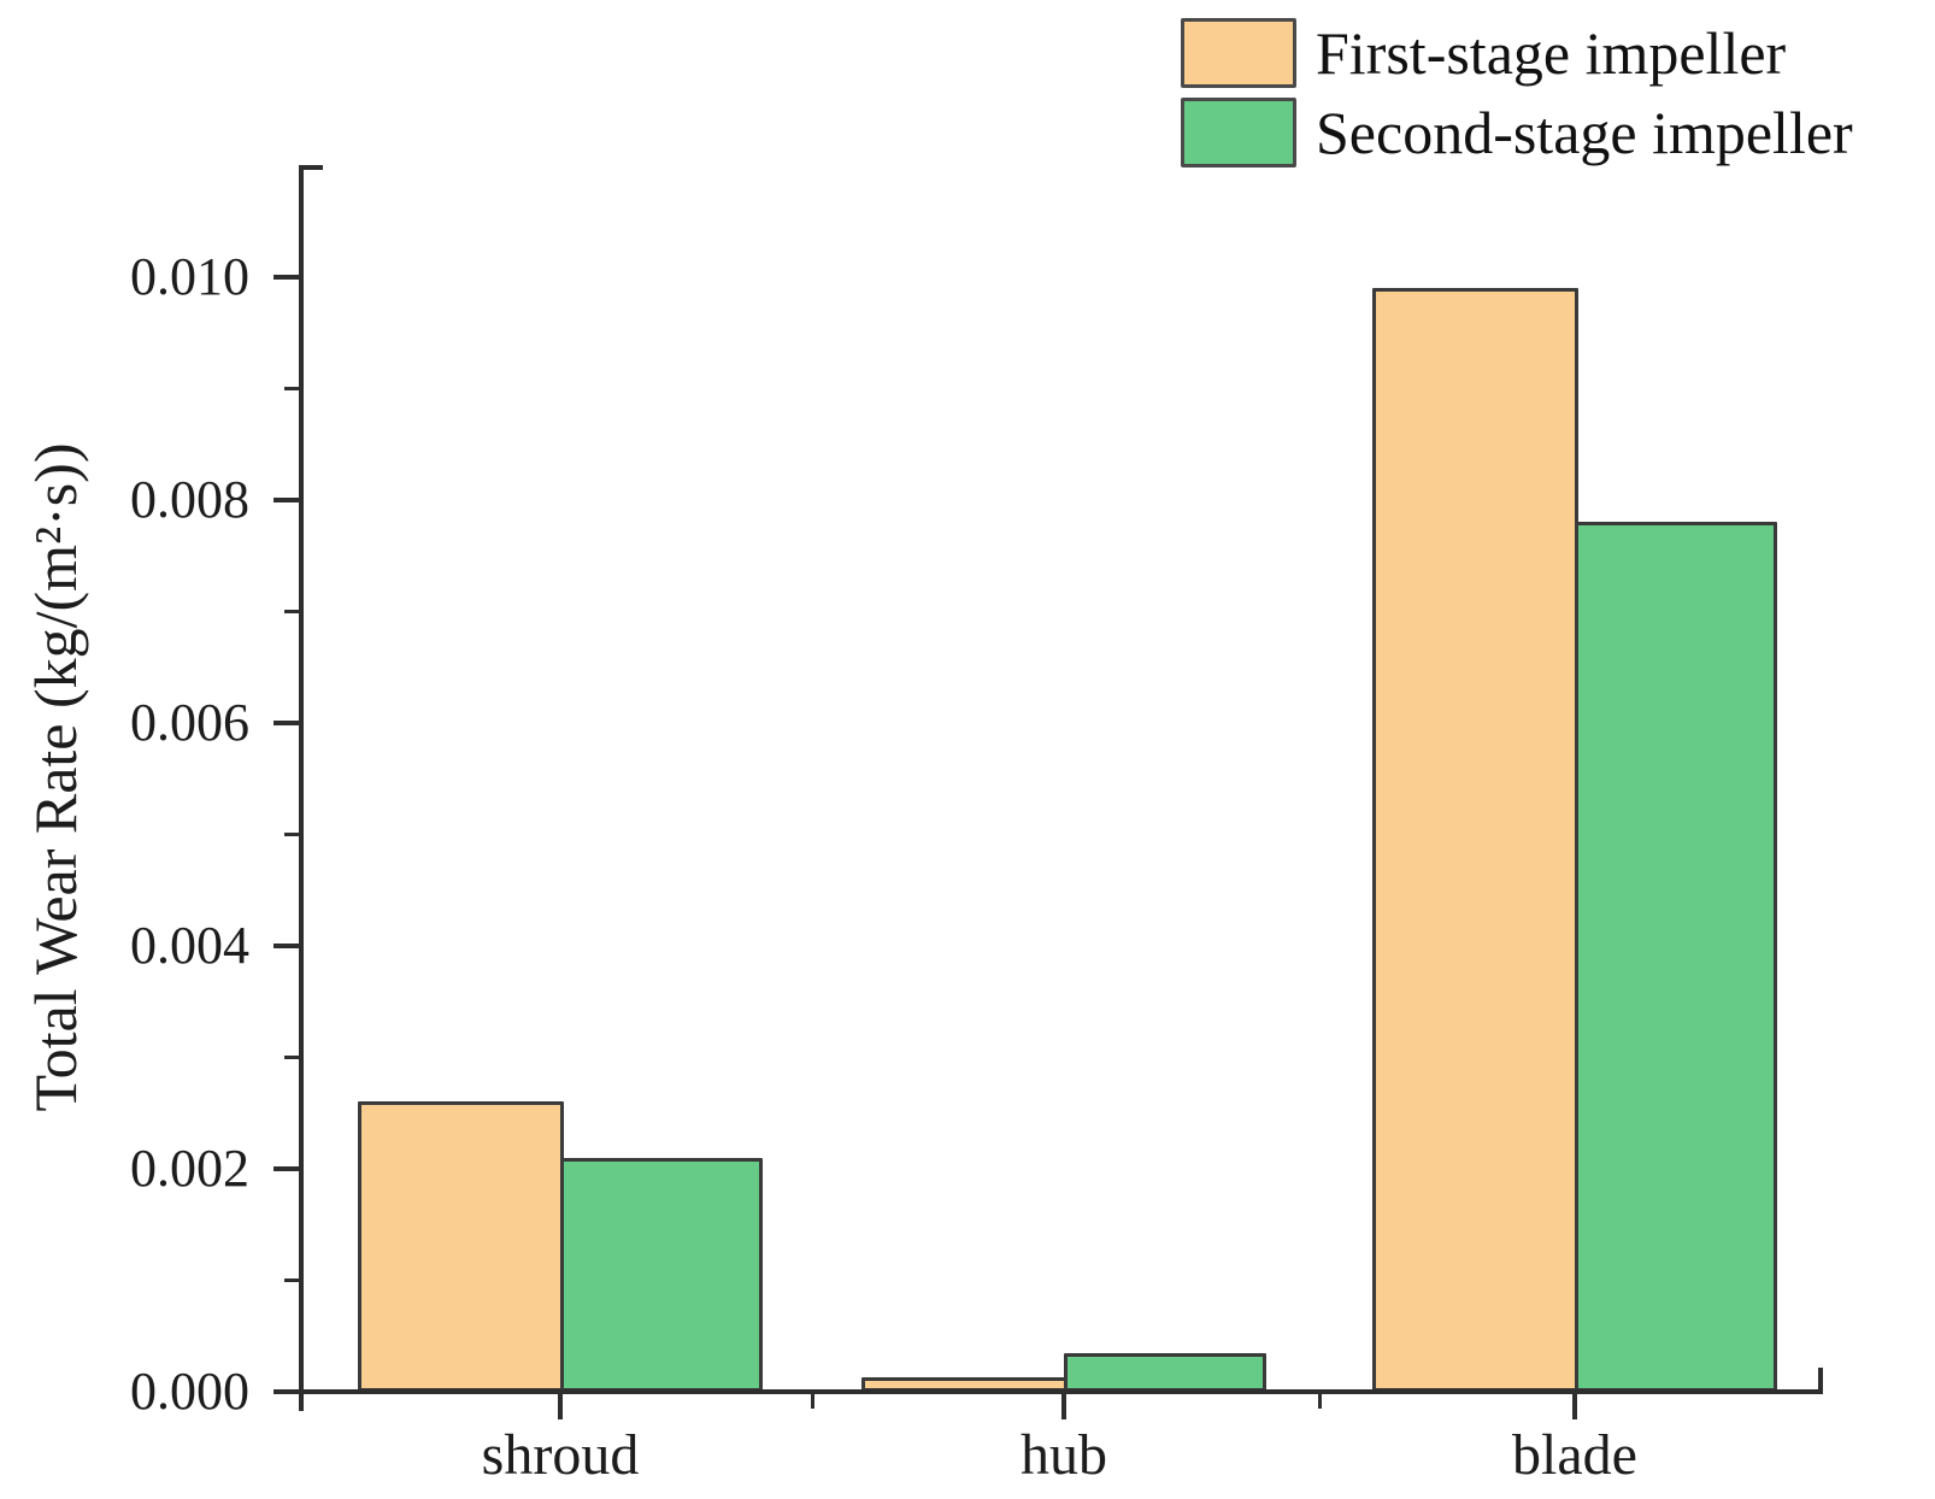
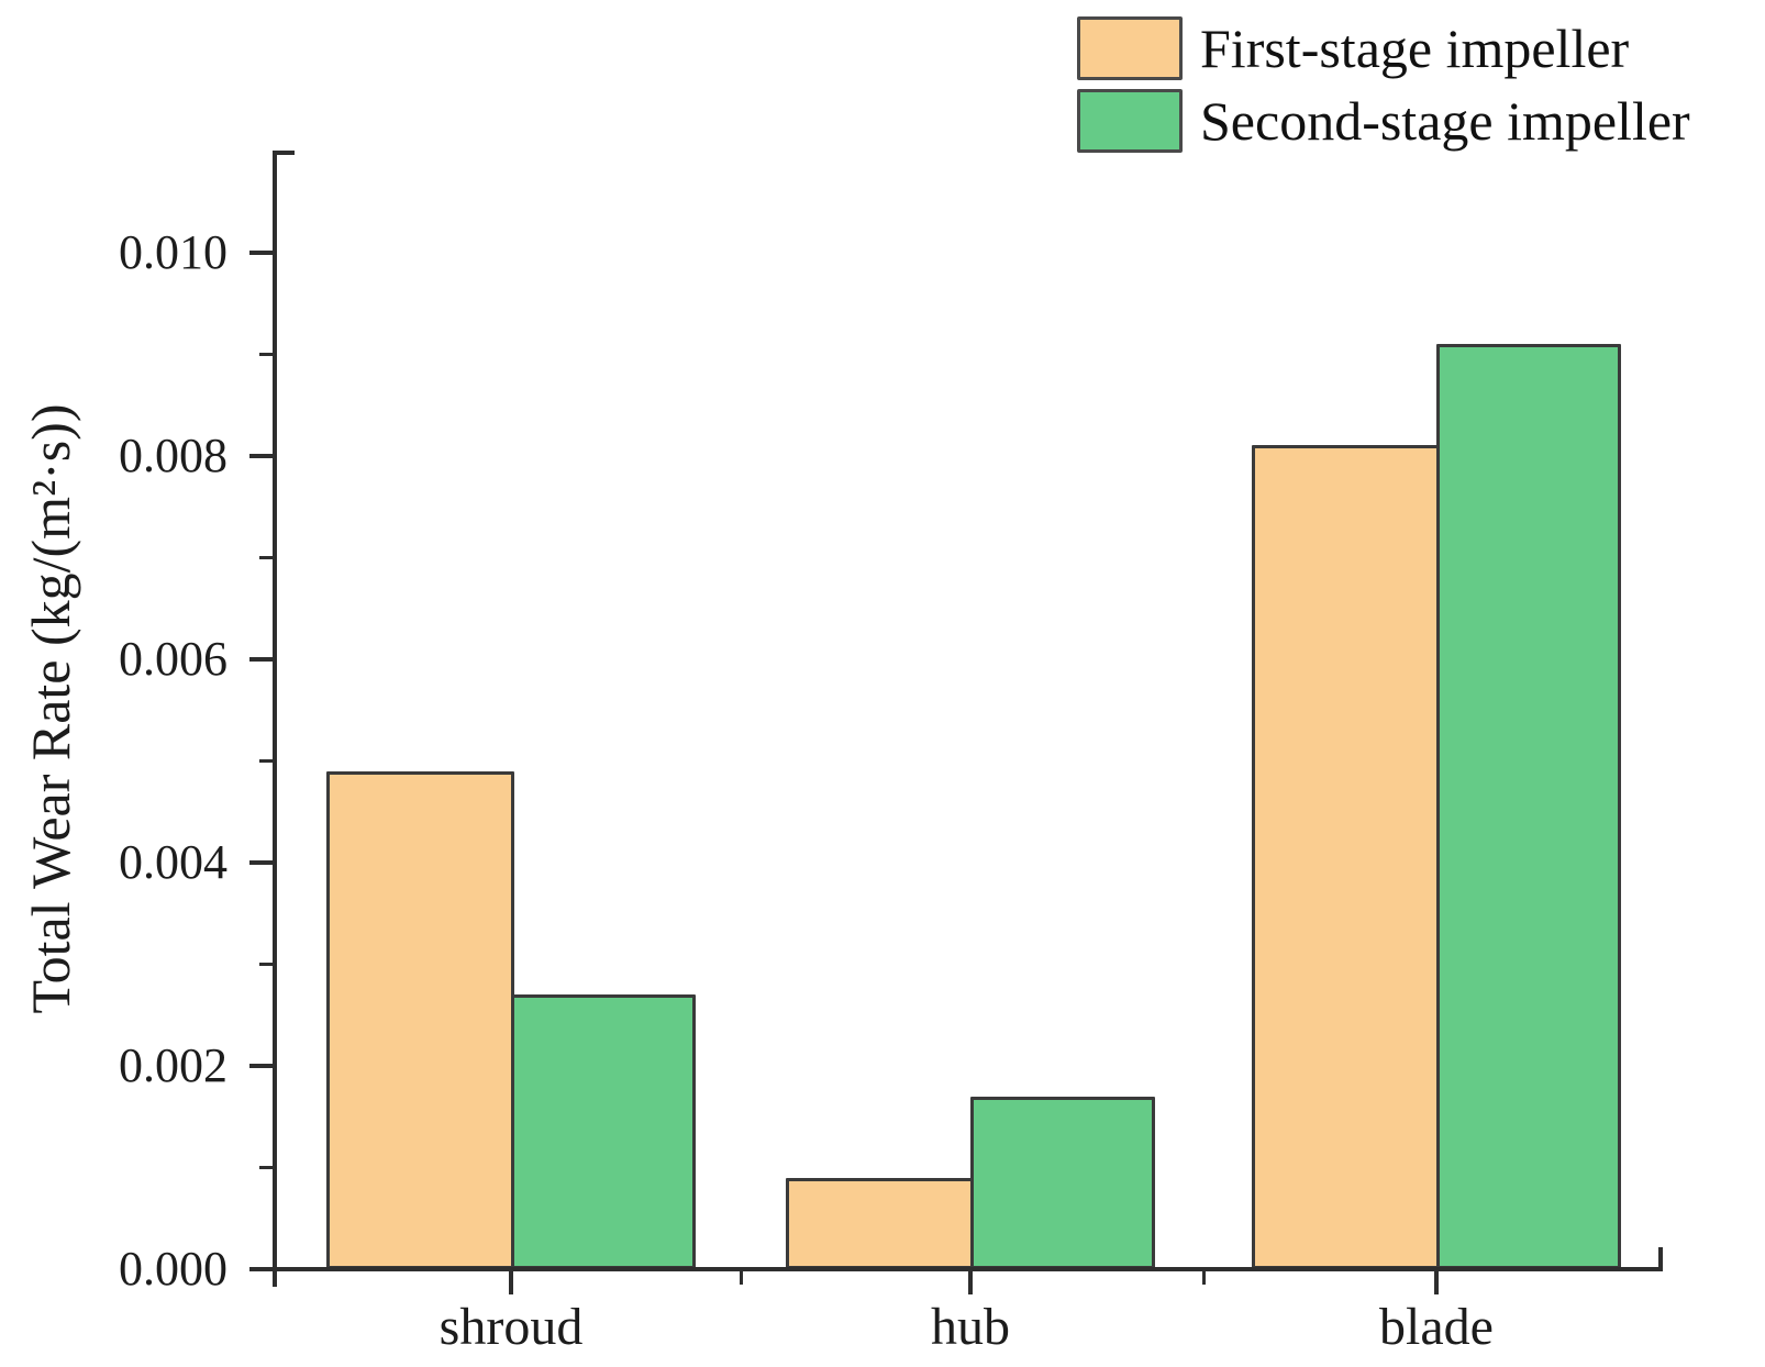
First-stage impeller/shroud: 0.0026 -> 0.0049
Second-stage impeller/shroud: 0.0021 -> 0.0027
First-stage impeller/hub: 0.0001 -> 0.0009
Second-stage impeller/hub: 0.0003 -> 0.0017
First-stage impeller/blade: 0.0099 -> 0.0081
Second-stage impeller/blade: 0.0078 -> 0.0091
